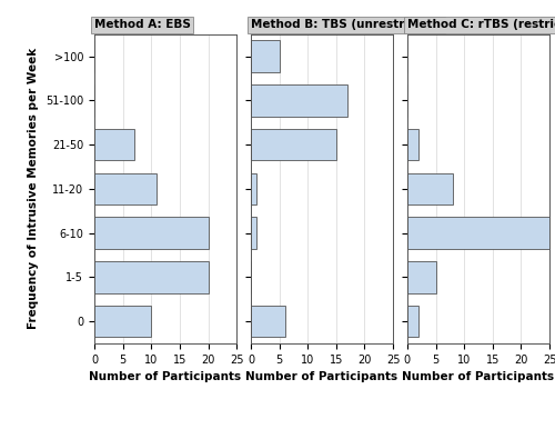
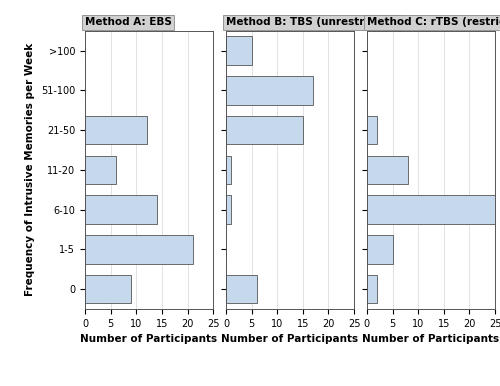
Method A: EBS/21-50: 7 -> 12
Method A: EBS/11-20: 11 -> 6
Method A: EBS/6-10: 20 -> 14
Method A: EBS/1-5: 20 -> 21
Method A: EBS/0: 10 -> 9
